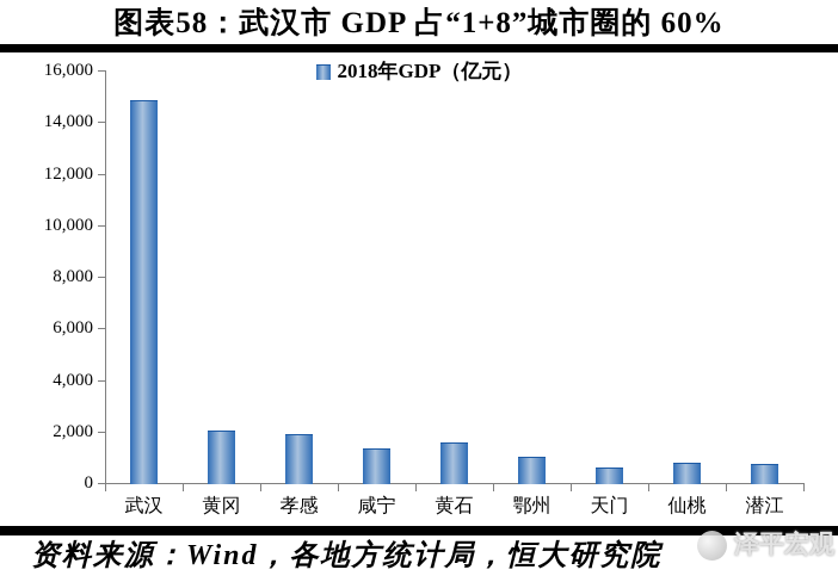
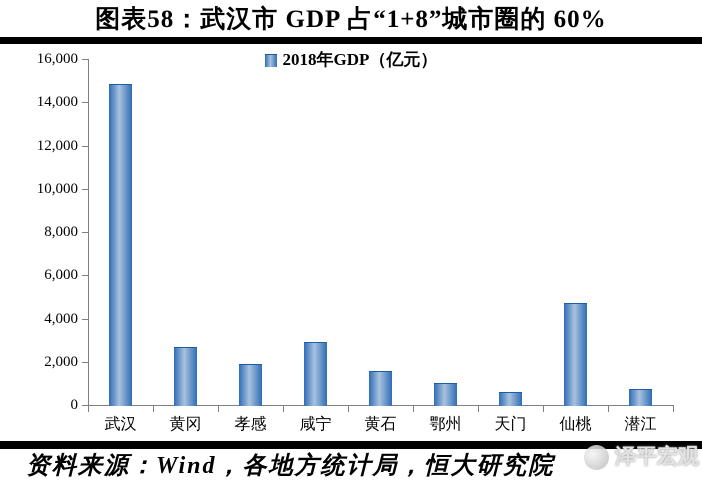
黄冈: 2000 -> 2700
咸宁: 1400 -> 2900
仙桃: 800 -> 4700
